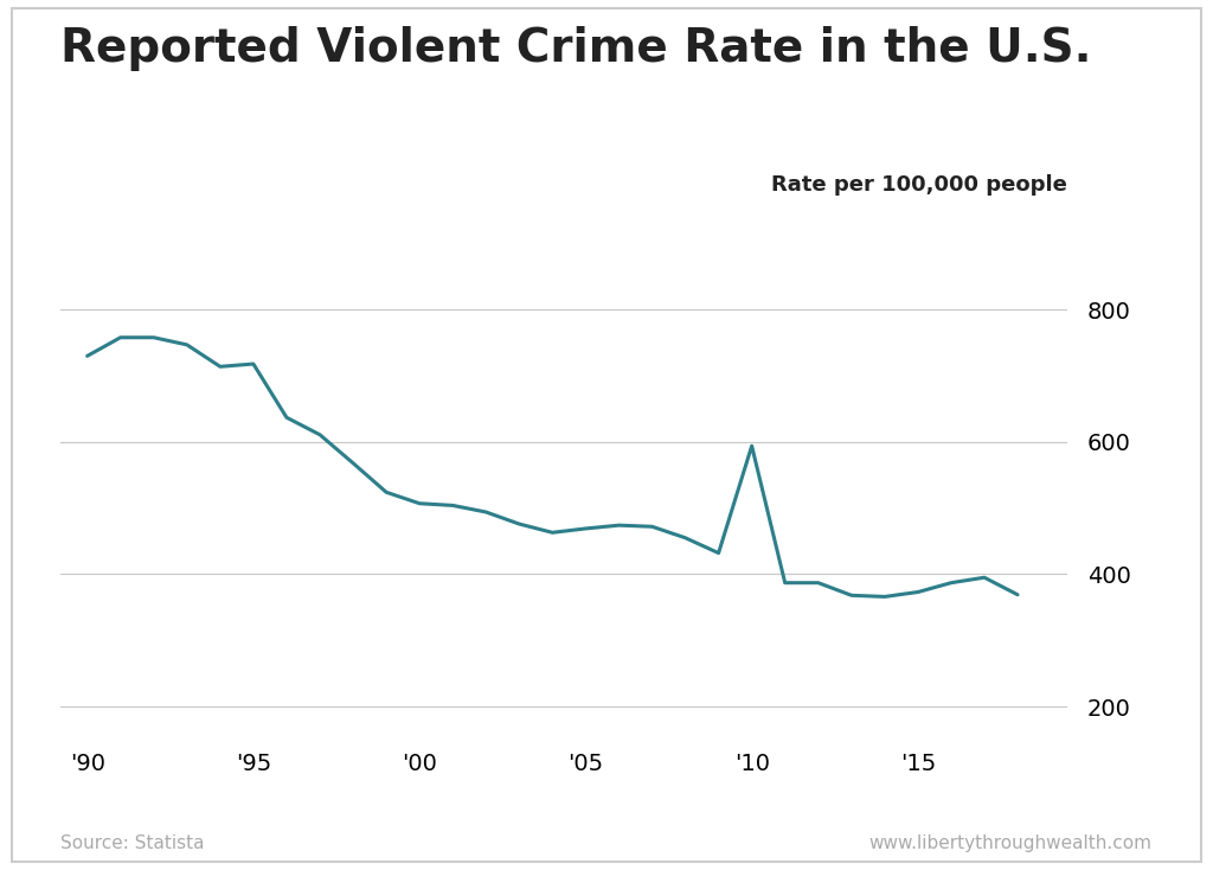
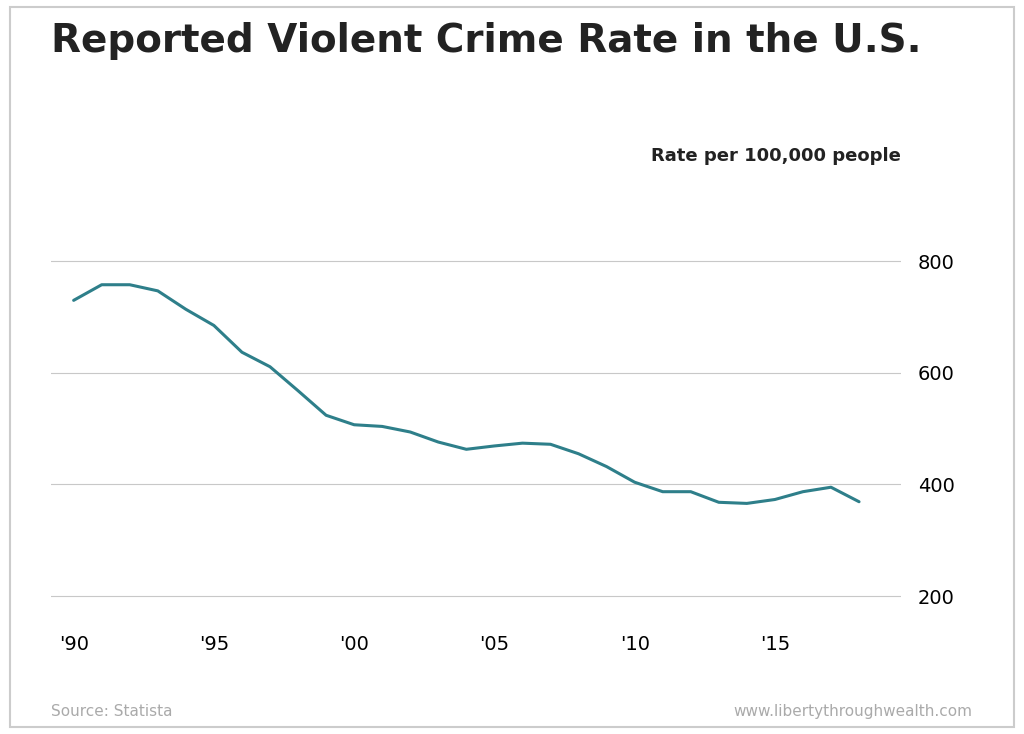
'95: 718 -> 685
'10: 594 -> 404
